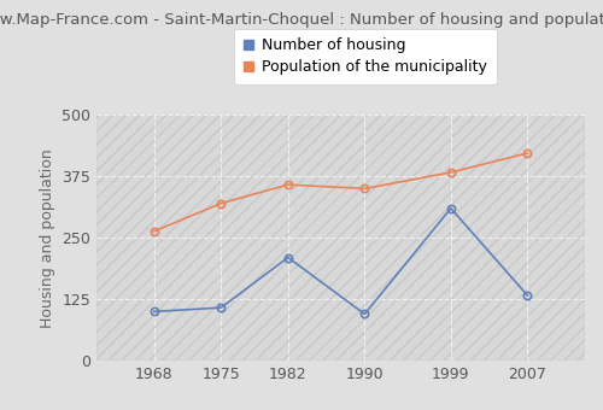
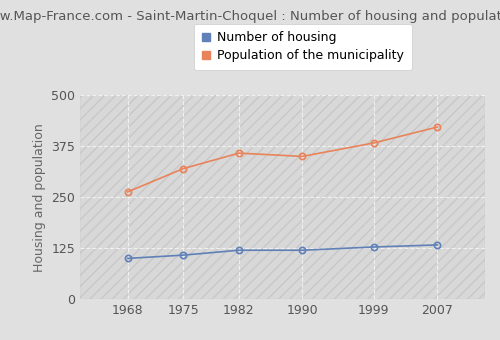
Number of housing/1982: 210 -> 120
Number of housing/1990: 95 -> 120
Number of housing/1999: 310 -> 128
